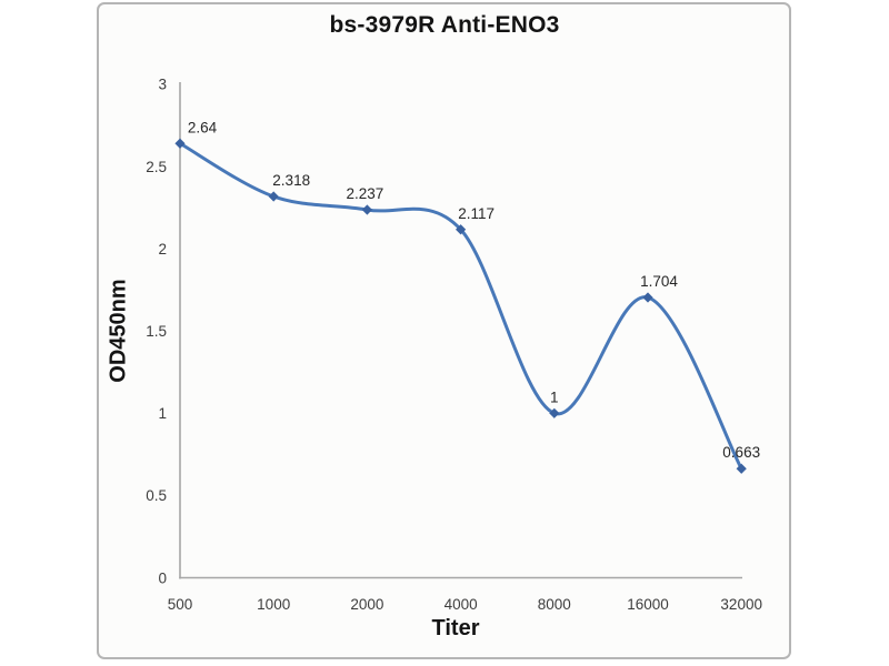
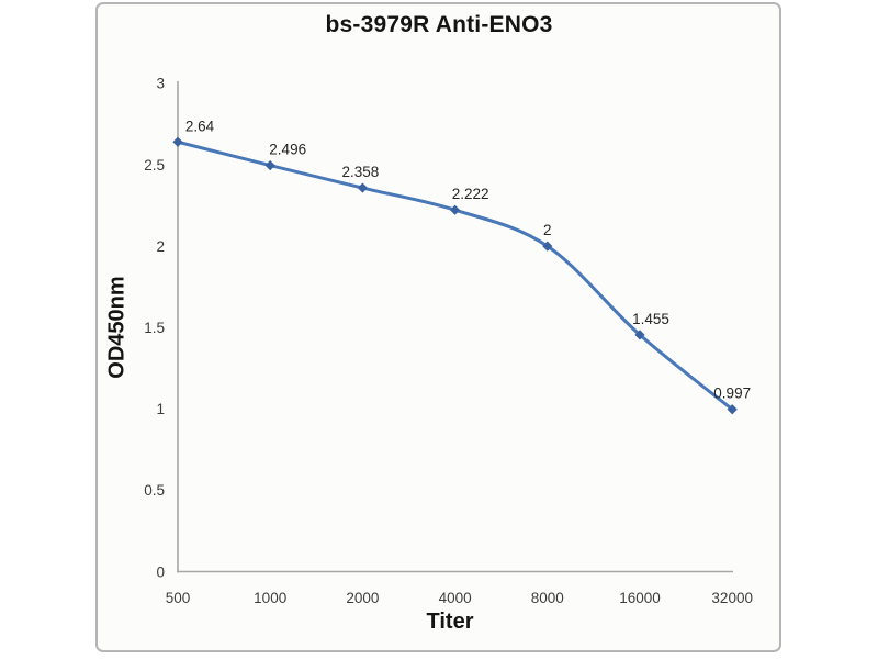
1000: 2.318 -> 2.496
2000: 2.237 -> 2.358
4000: 2.117 -> 2.222
8000: 1 -> 2
16000: 1.704 -> 1.455
32000: 0.663 -> 0.997
